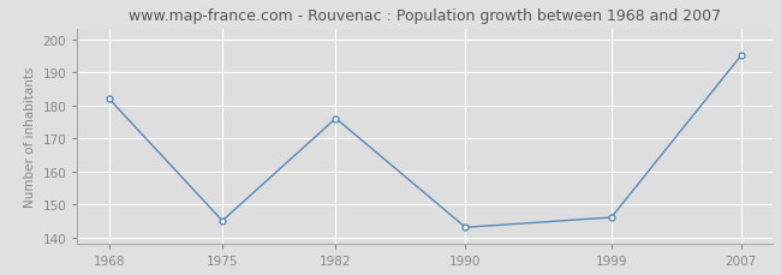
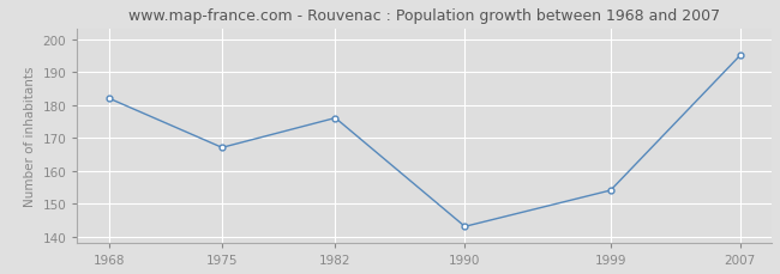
1975: 145 -> 167
1999: 146 -> 154
